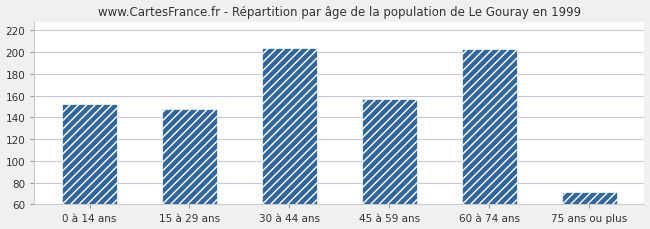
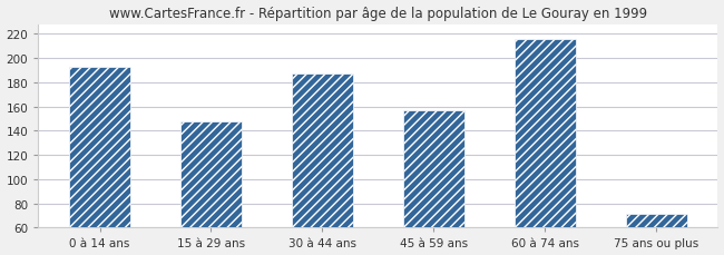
0 à 14 ans: 152 -> 193
30 à 44 ans: 204 -> 187
60 à 74 ans: 203 -> 216
